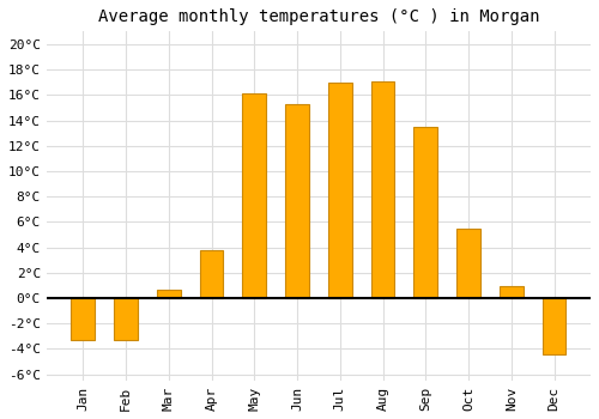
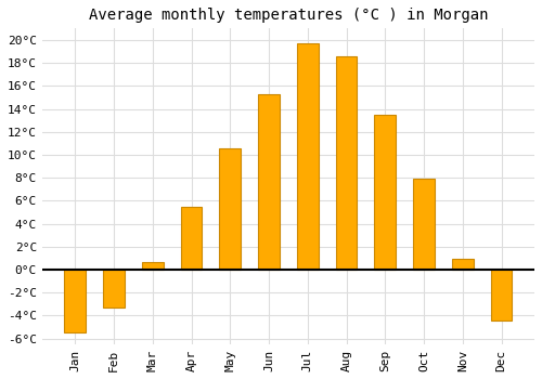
Jan: -3.3°C -> -5.5°C
Apr: 3.8°C -> 5.5°C
May: 16.1°C -> 10.6°C
Jul: 17.0°C -> 19.7°C
Aug: 17.1°C -> 18.6°C
Oct: 5.5°C -> 7.9°C
